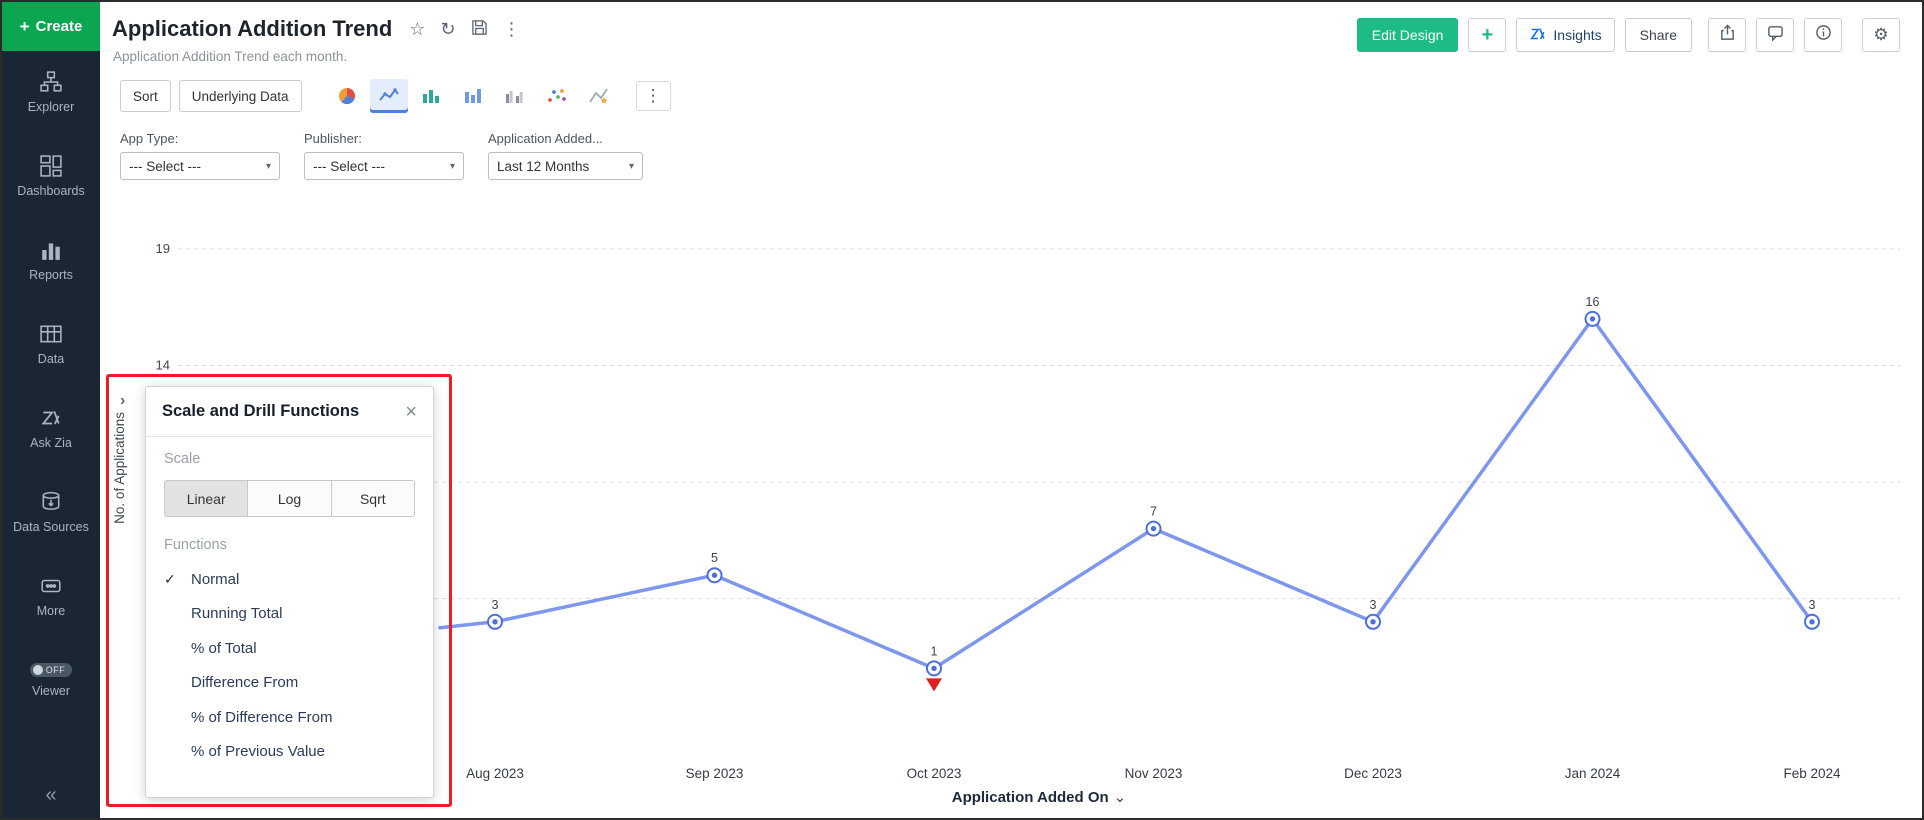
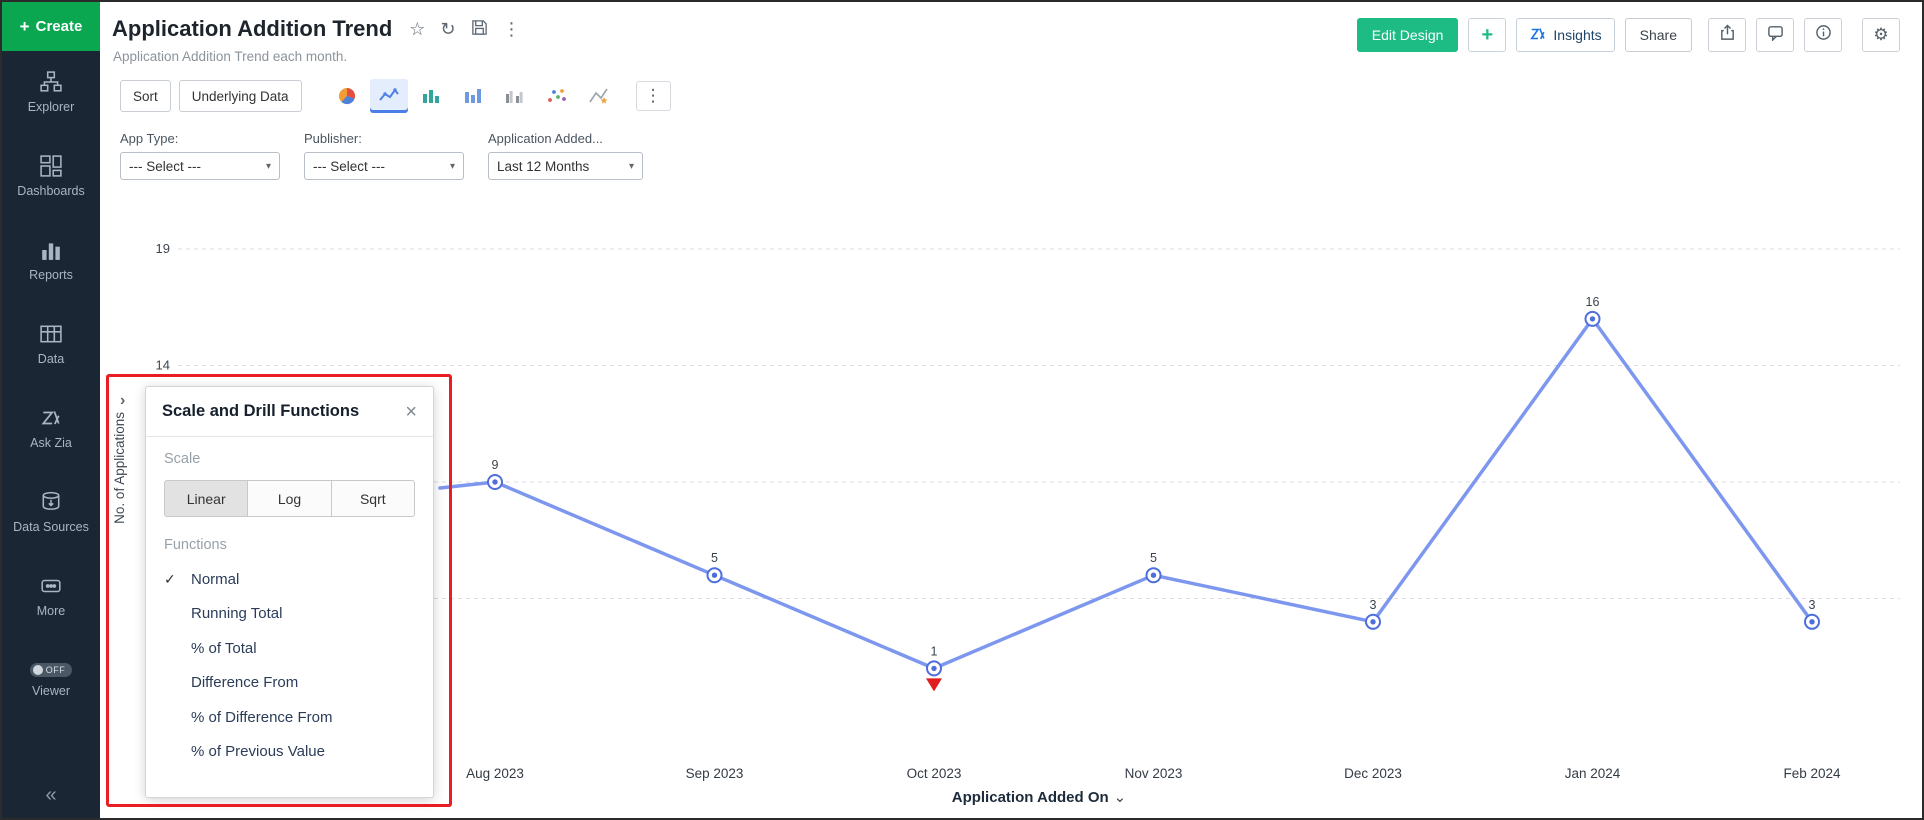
Aug 2023: 3 -> 9
Nov 2023: 7 -> 5
